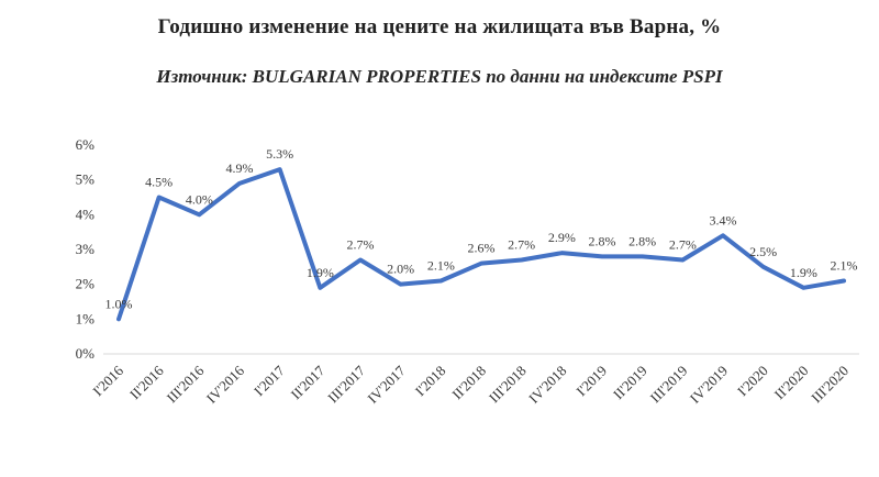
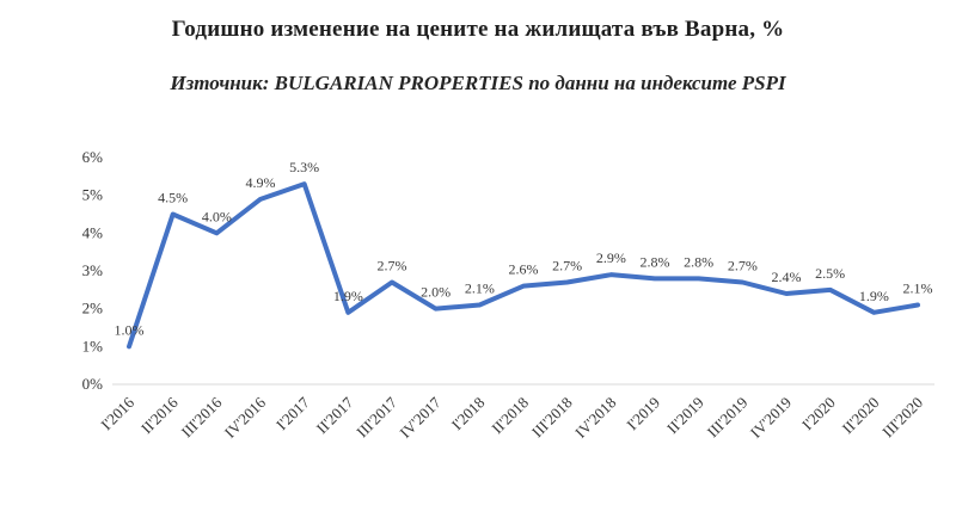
IV'2019: 3.4% -> 2.4%
